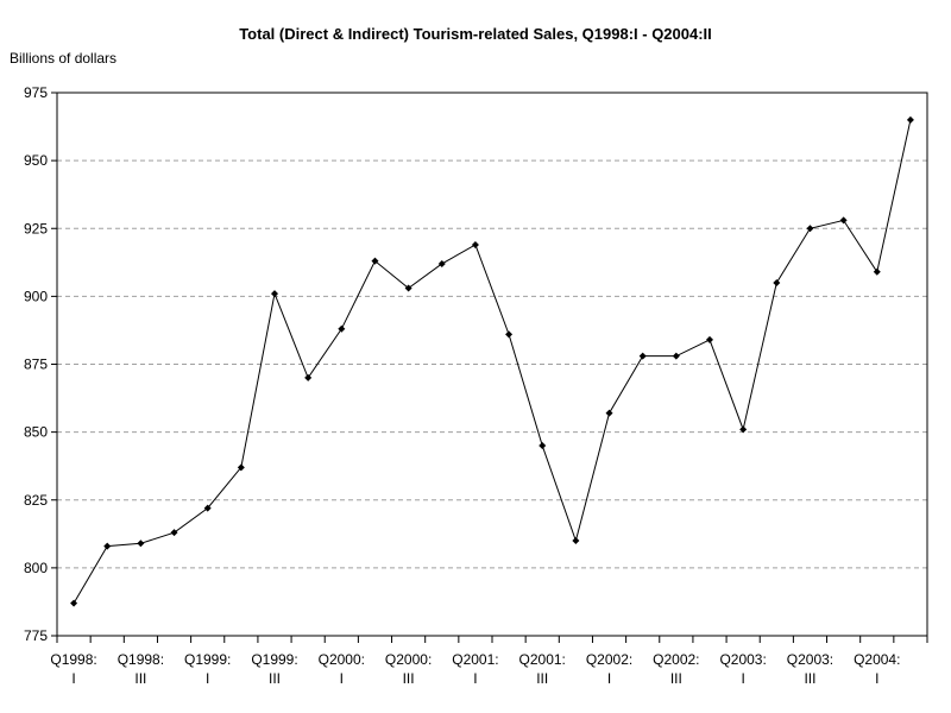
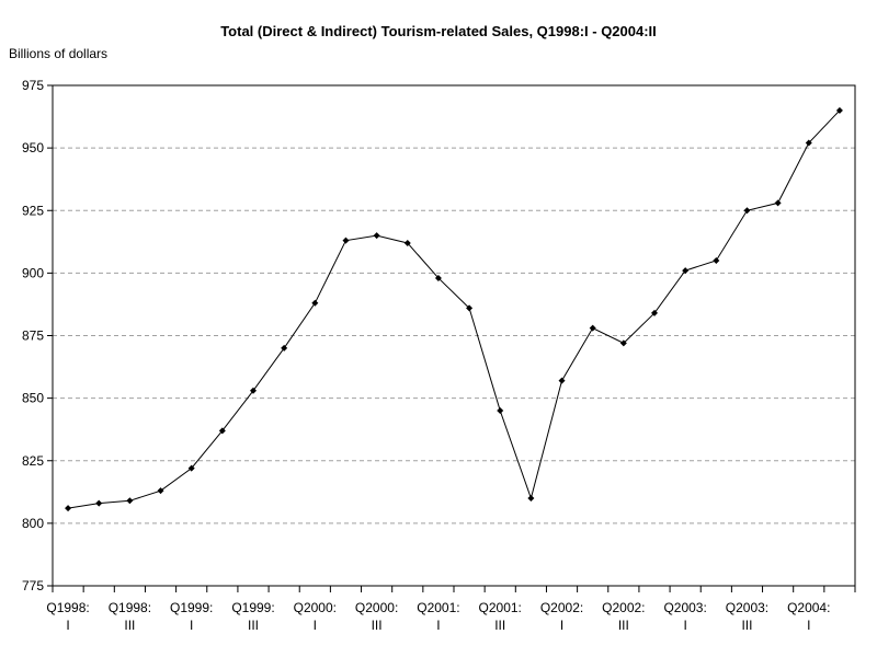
Q1998:I: 787 -> 806
Q1999:III: 901 -> 853
Q2000:III: 903 -> 915
Q2001:I: 919 -> 898
Q2002:III: 878 -> 872
Q2003:I: 851 -> 901
Q2004:I: 909 -> 952
